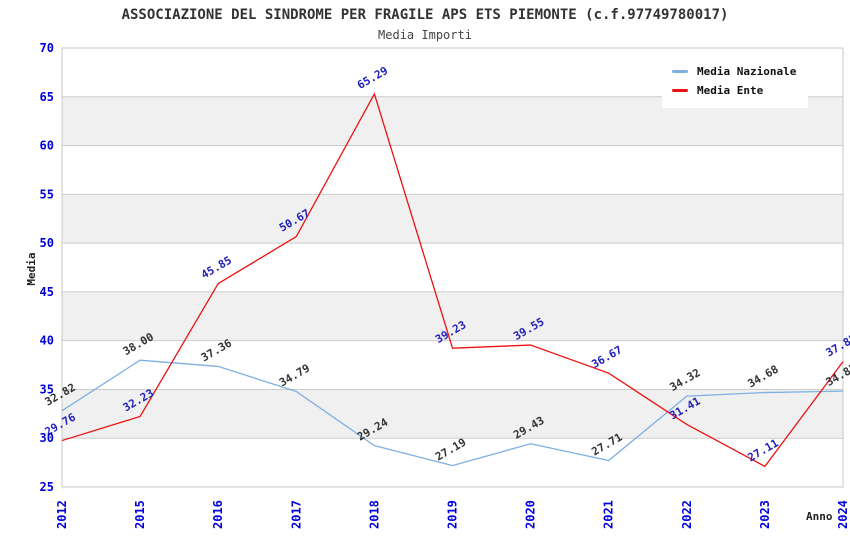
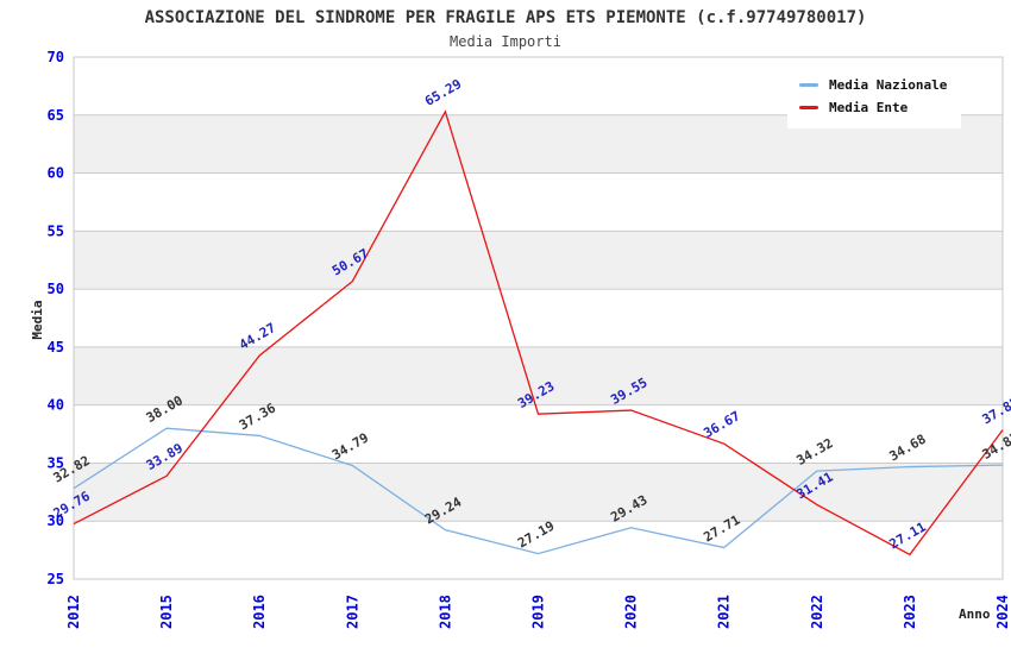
Media Ente/2015: 32.23 -> 33.89
Media Ente/2016: 45.85 -> 44.27
